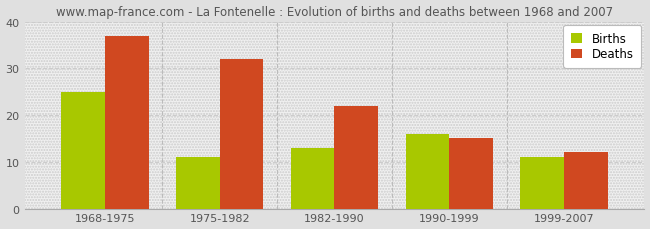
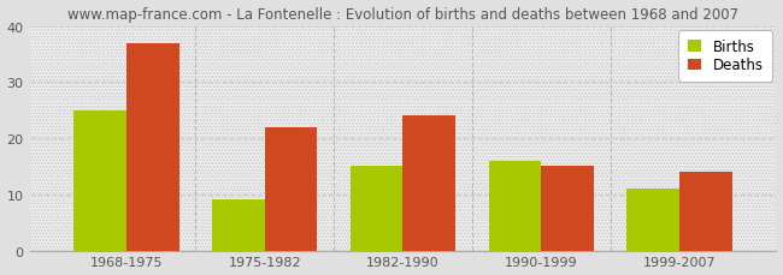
Births/1975-1982: 11 -> 9
Deaths/1975-1982: 32 -> 22
Births/1982-1990: 13 -> 15
Deaths/1982-1990: 22 -> 24
Deaths/1999-2007: 12 -> 14
